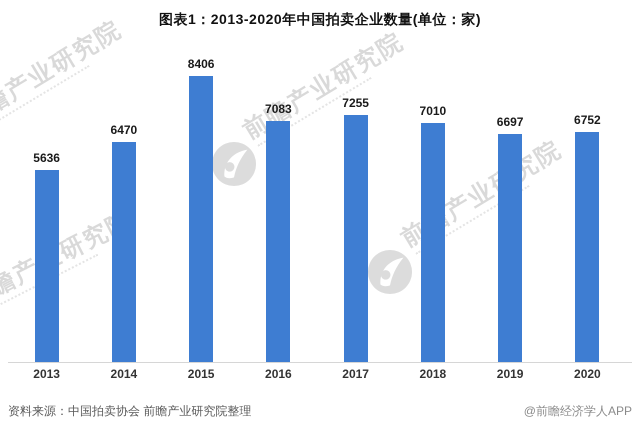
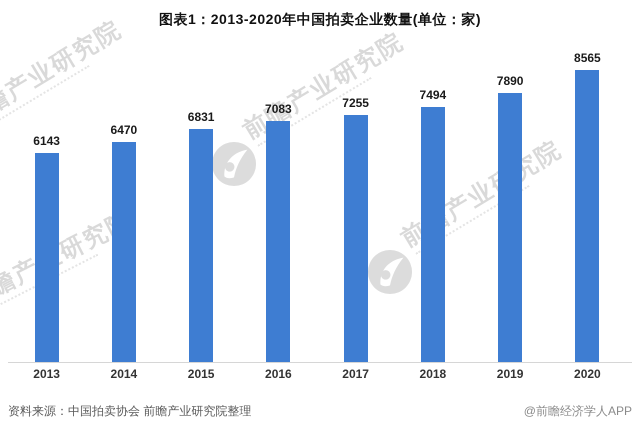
2013: 5636 -> 6143
2015: 8406 -> 6831
2018: 7010 -> 7494
2019: 6697 -> 7890
2020: 6752 -> 8565
